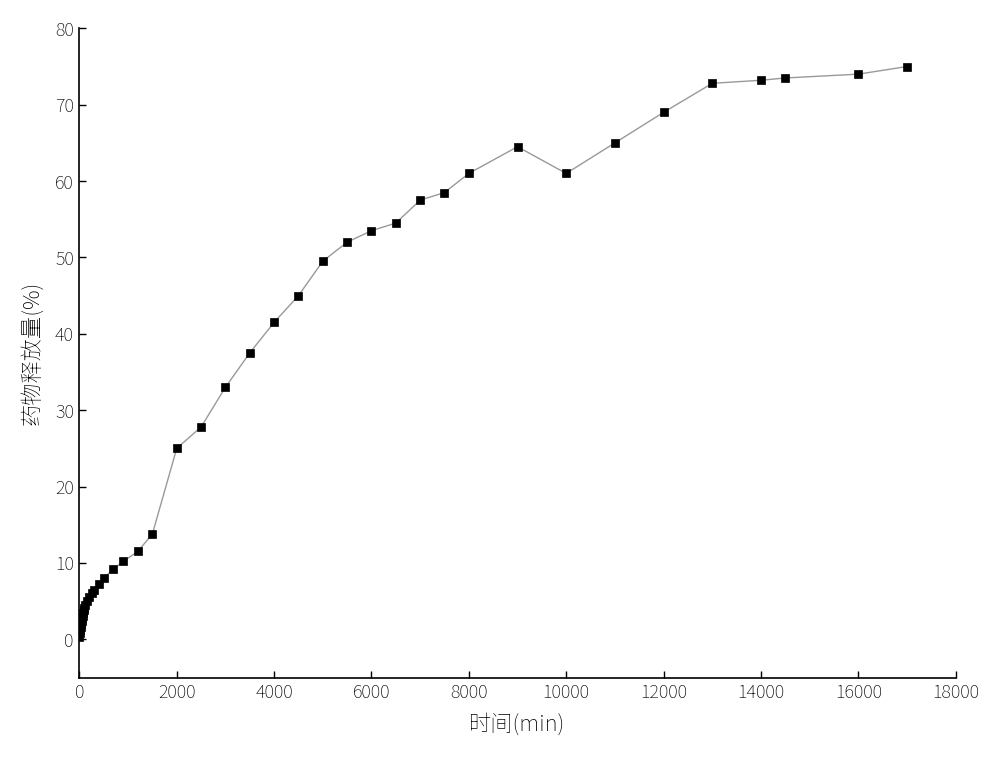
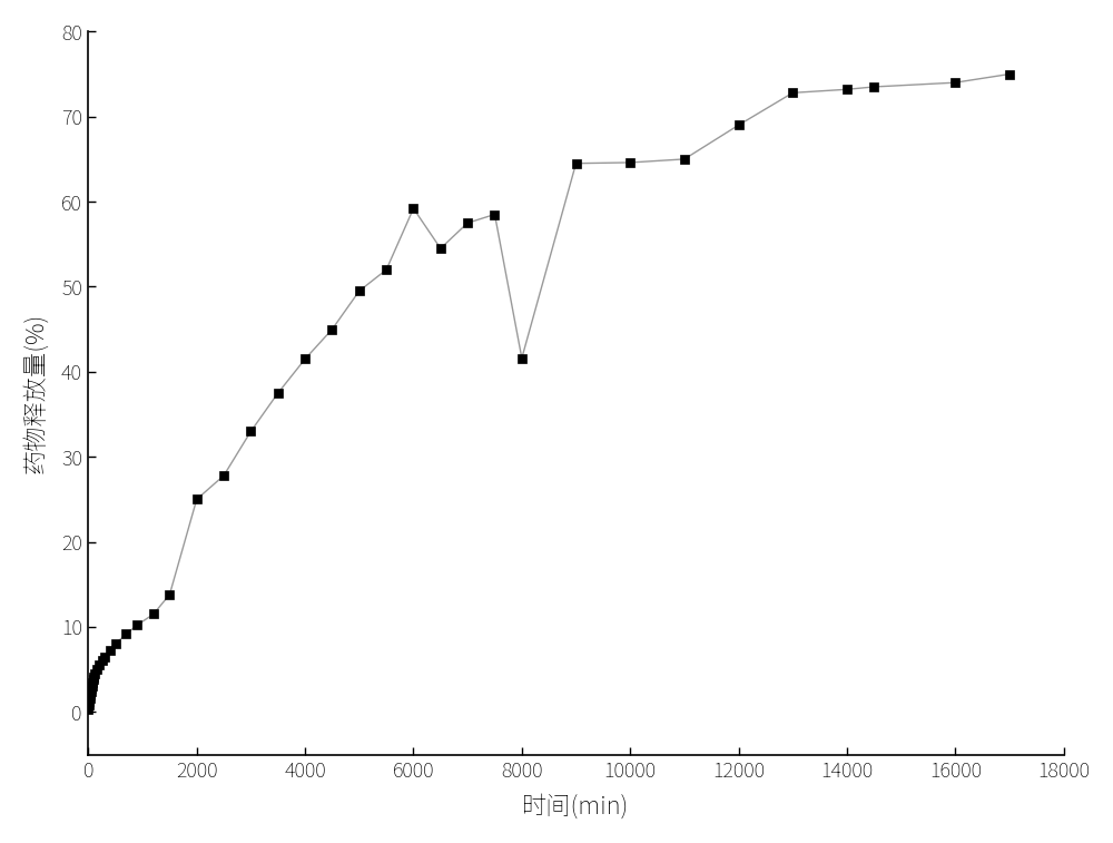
6000: 53.5 -> 59.2
8000: 61.0 -> 41.6
10000: 61.0 -> 64.6
